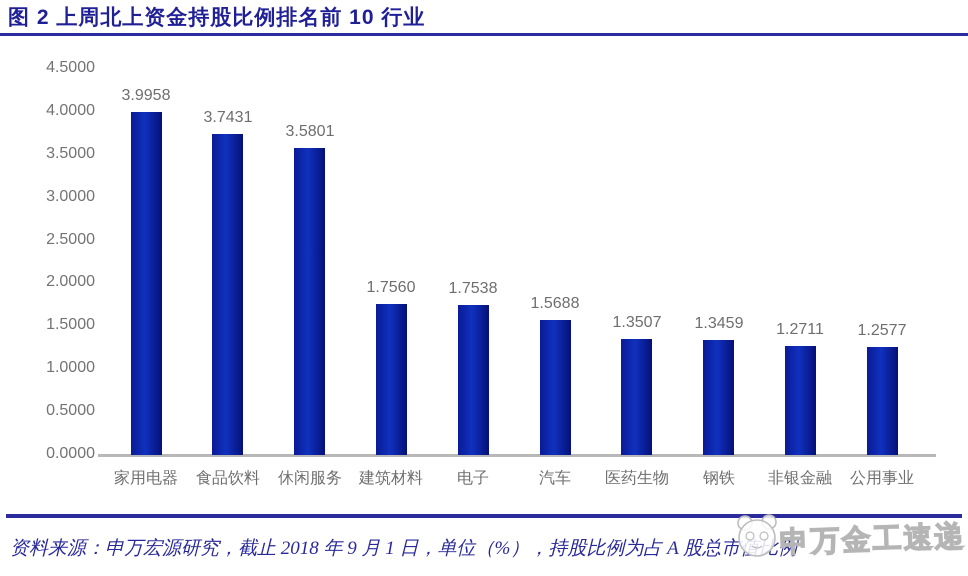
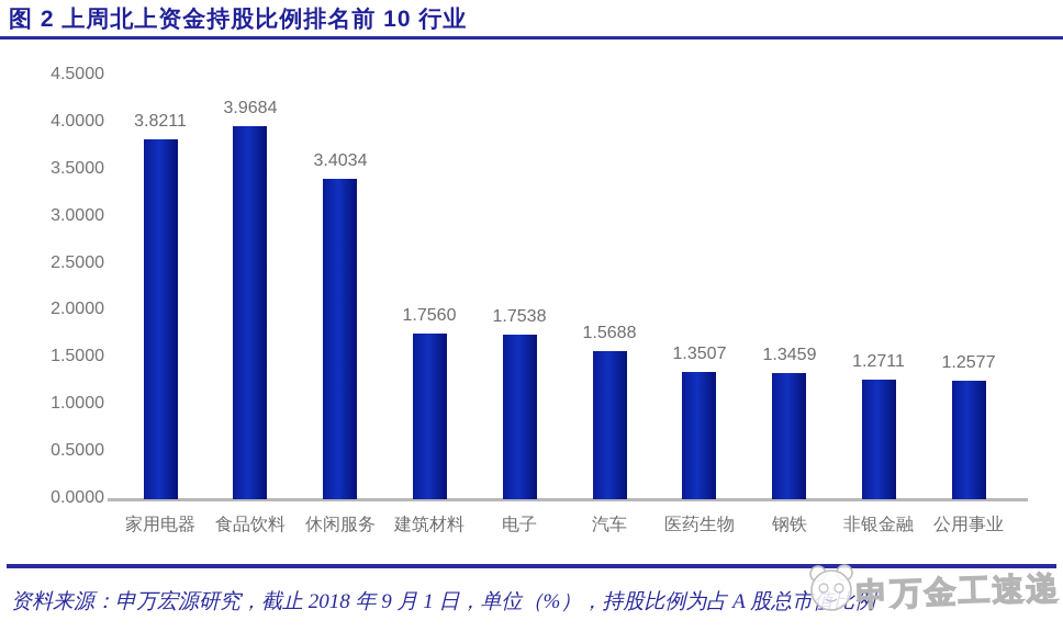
家用电器: 3.9958 -> 3.8211
食品饮料: 3.7431 -> 3.9684
休闲服务: 3.5801 -> 3.4034
